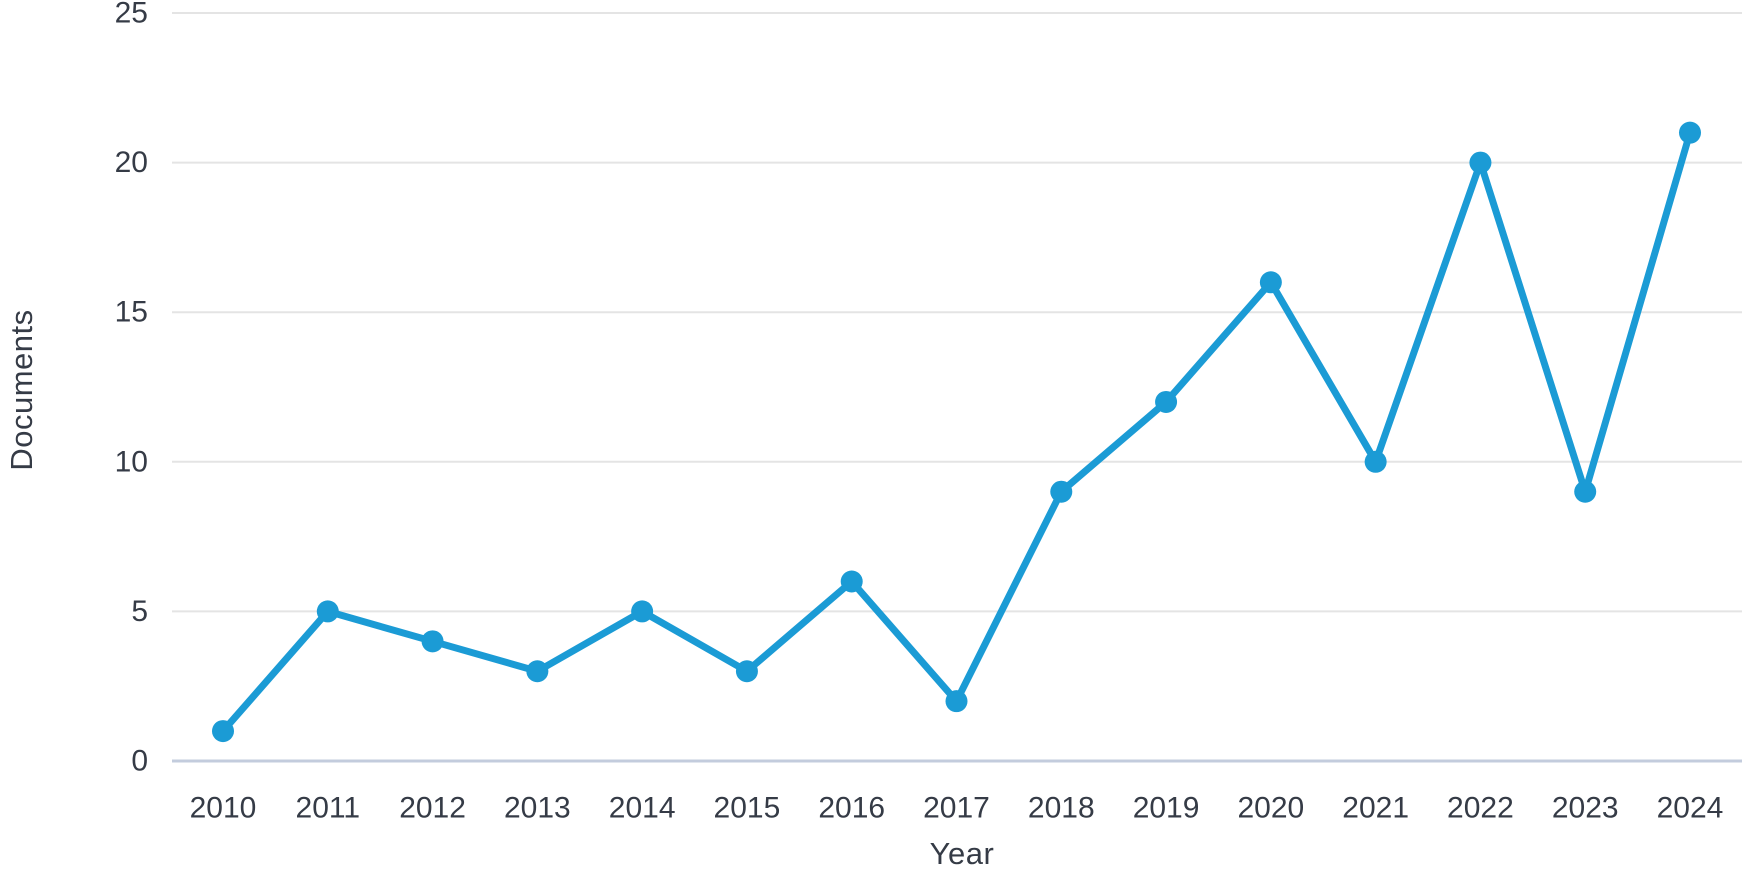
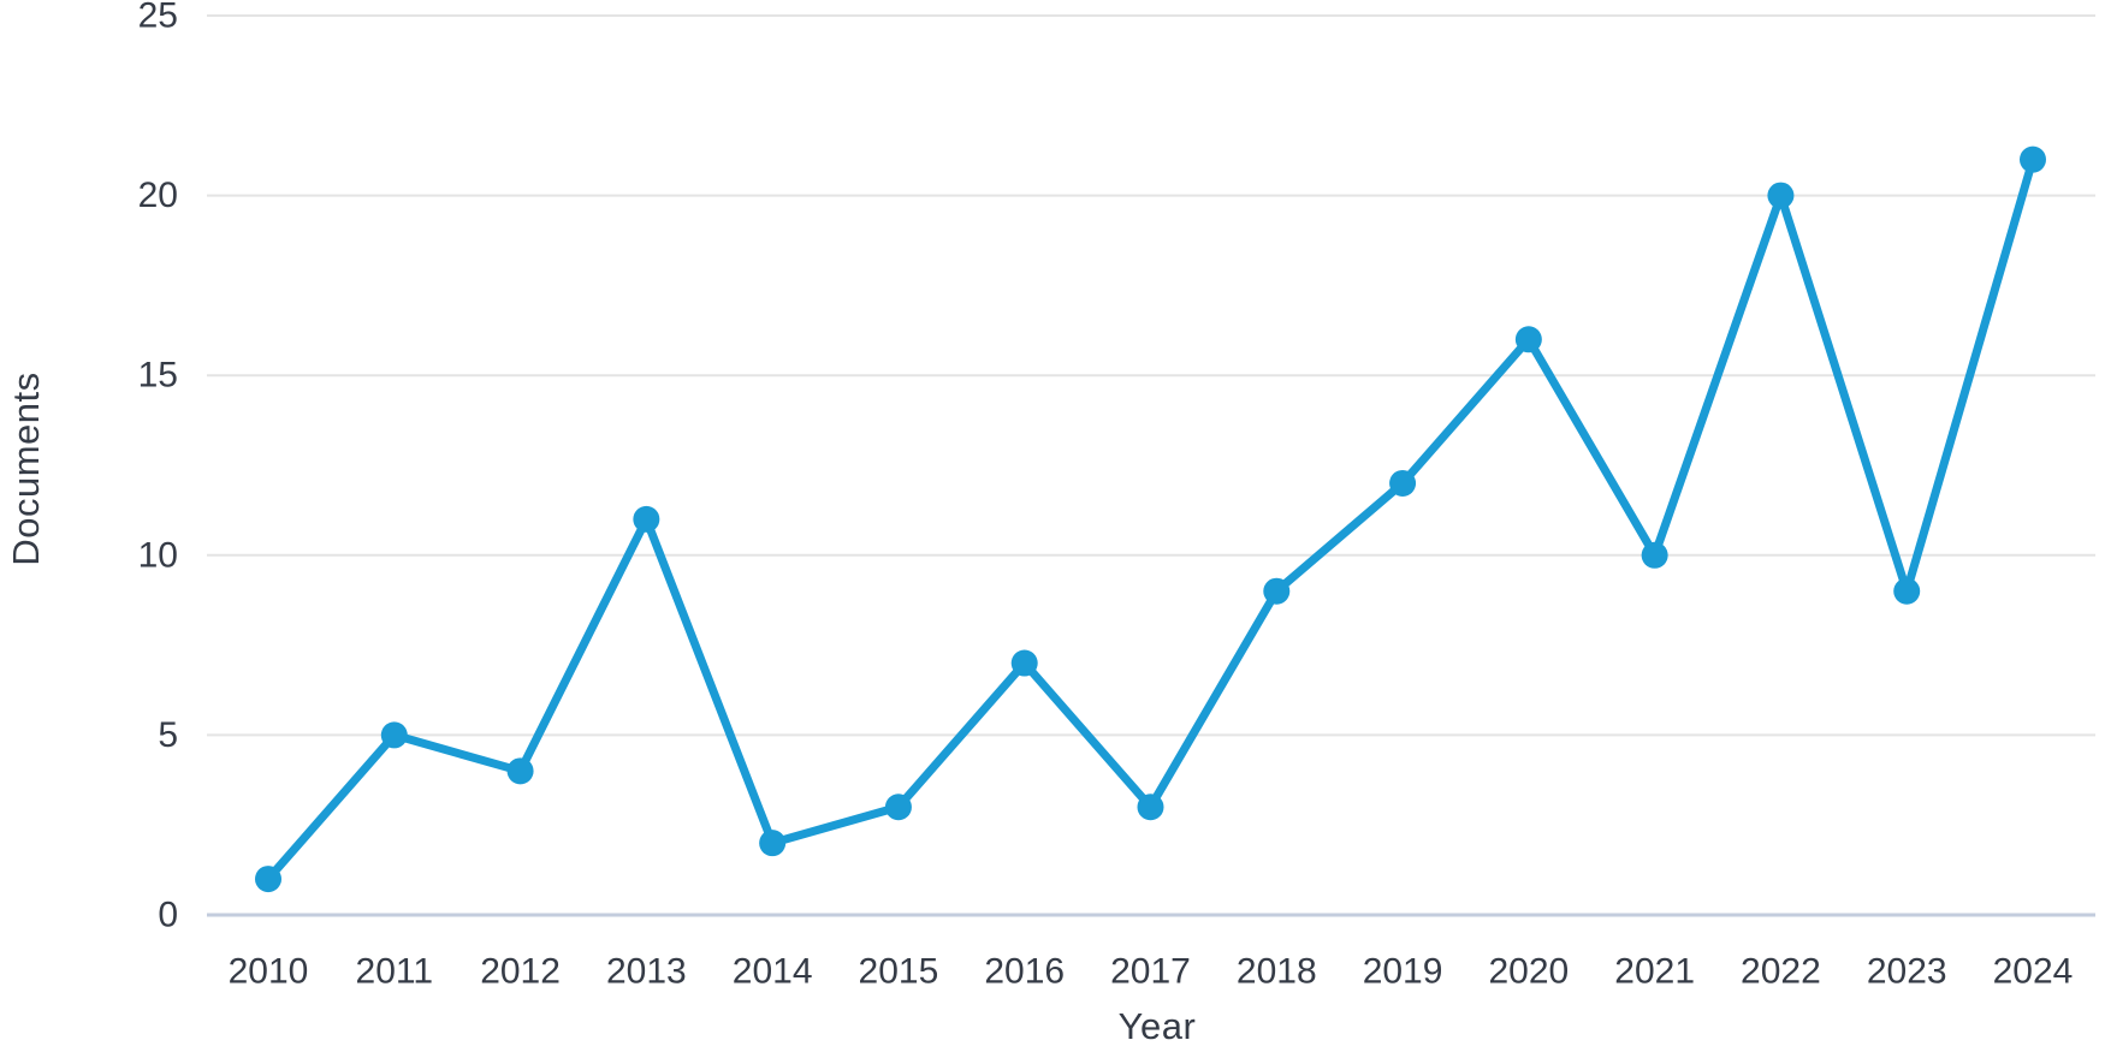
2013: 3 -> 11
2014: 5 -> 2
2016: 6 -> 7
2017: 2 -> 3
